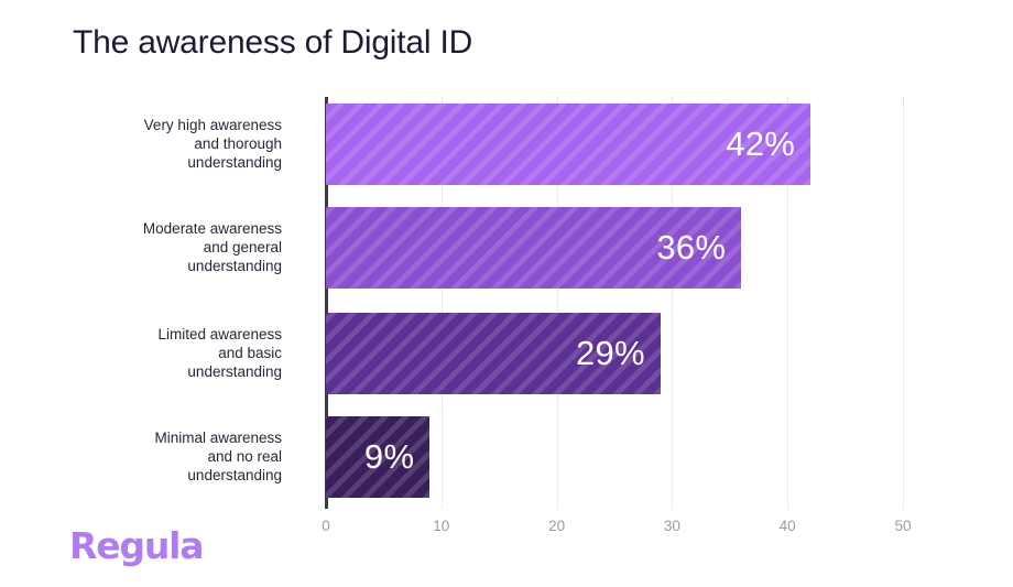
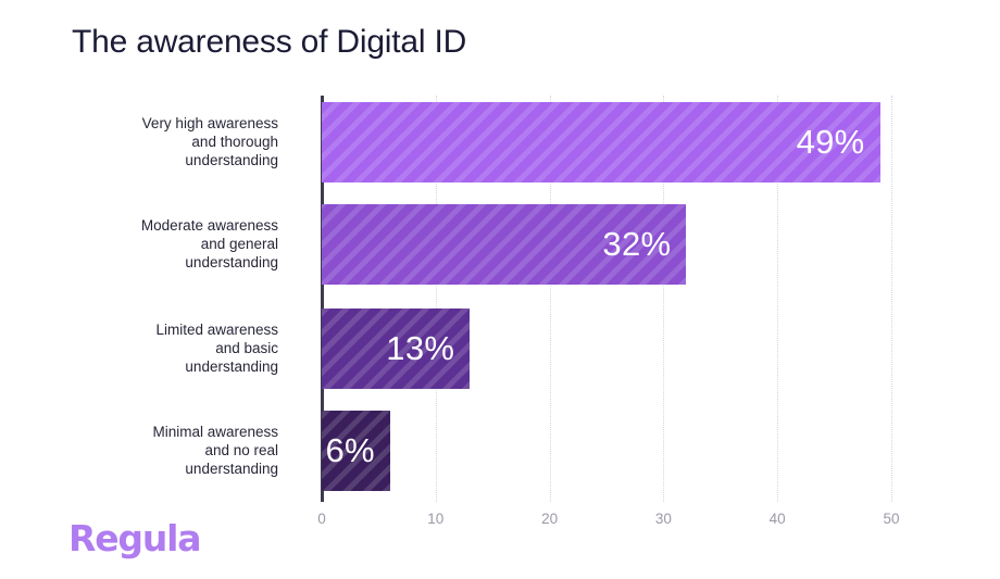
Very high awareness and thorough understanding: 42% -> 49%
Moderate awareness and general understanding: 36% -> 32%
Limited awareness and basic understanding: 29% -> 13%
Minimal awareness and no real understanding: 9% -> 6%
